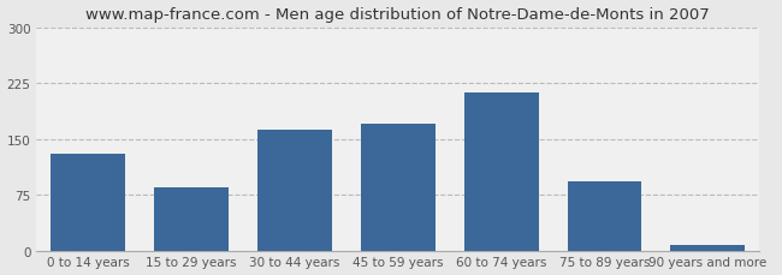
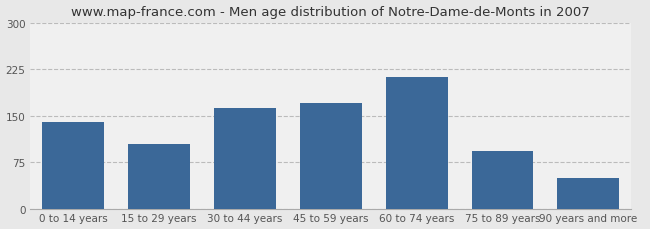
0 to 14 years: 130 -> 140
15 to 29 years: 85 -> 104
90 years and more: 8 -> 50
